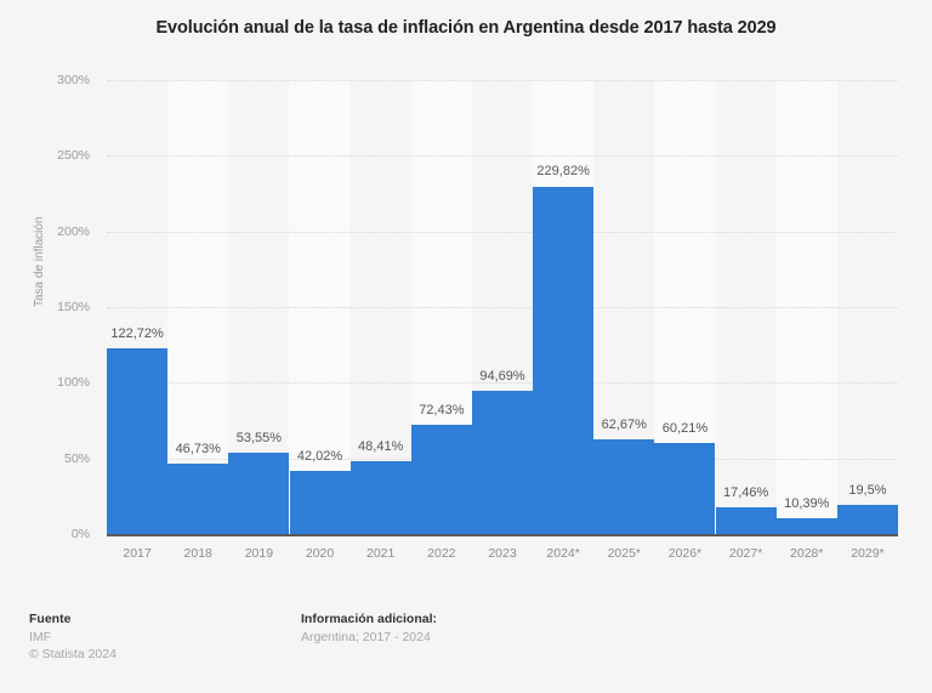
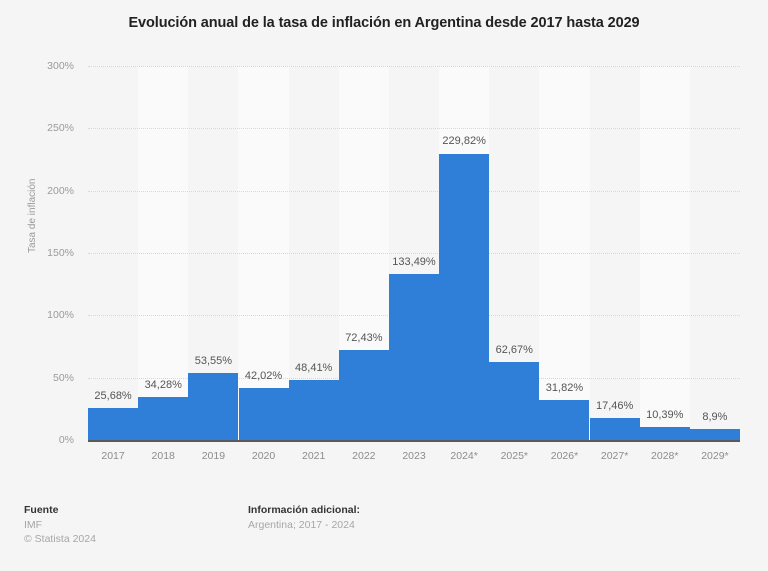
2017: 122,72% -> 25,68%
2018: 46,73% -> 34,28%
2023: 94,69% -> 133,49%
2026*: 60,21% -> 31,82%
2029*: 19,5% -> 8,9%
